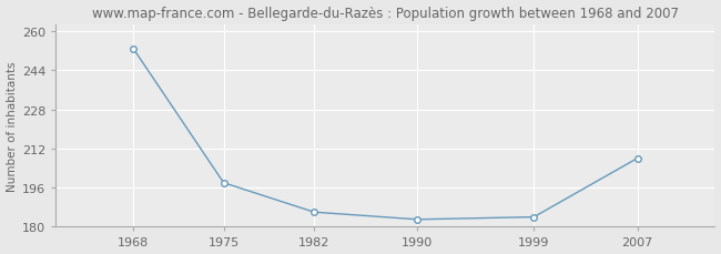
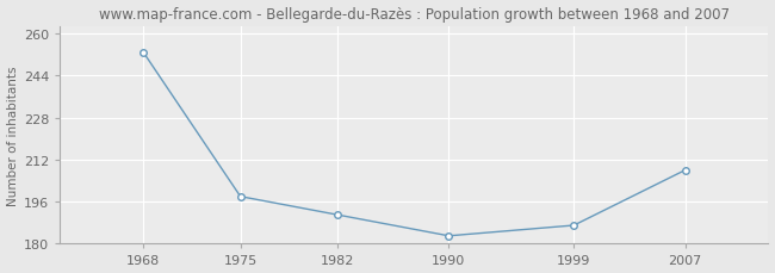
1982: 186 -> 191
1999: 184 -> 187
